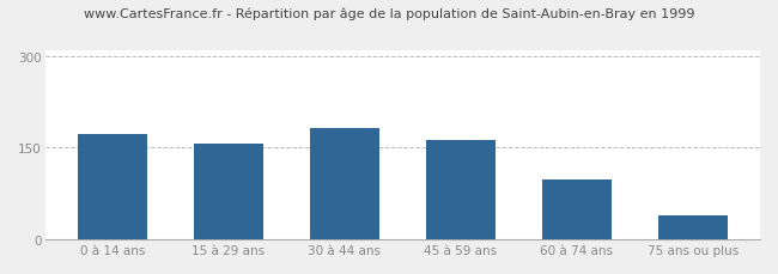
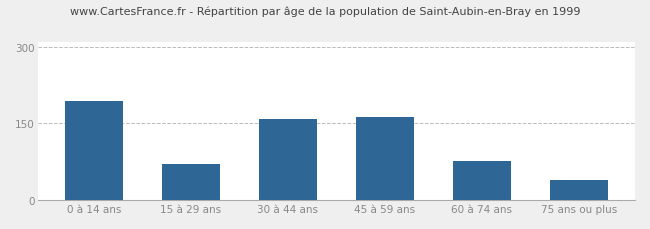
0 à 14 ans: 173 -> 194
15 à 29 ans: 156 -> 70
30 à 44 ans: 181 -> 158
60 à 74 ans: 97 -> 76
